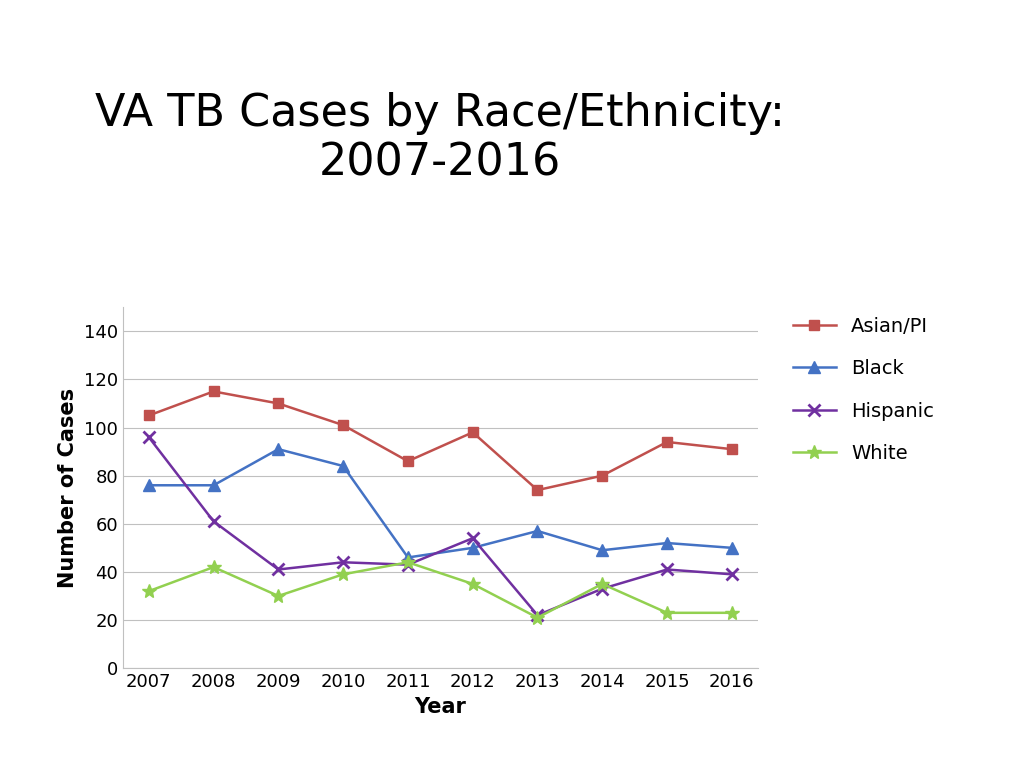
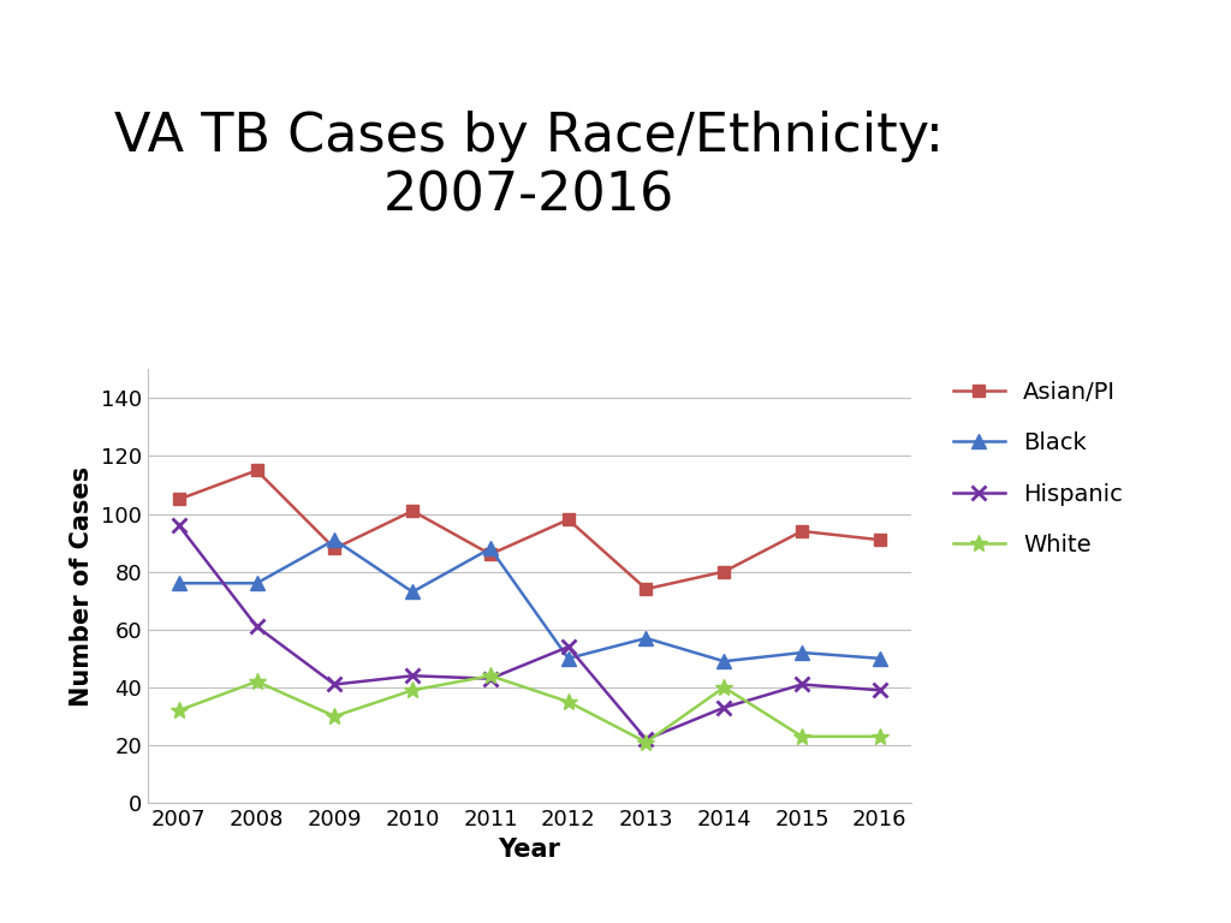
Asian/PI/2009: 110 -> 88
Black/2010: 84 -> 73
Black/2011: 46 -> 88
White/2014: 35 -> 40
